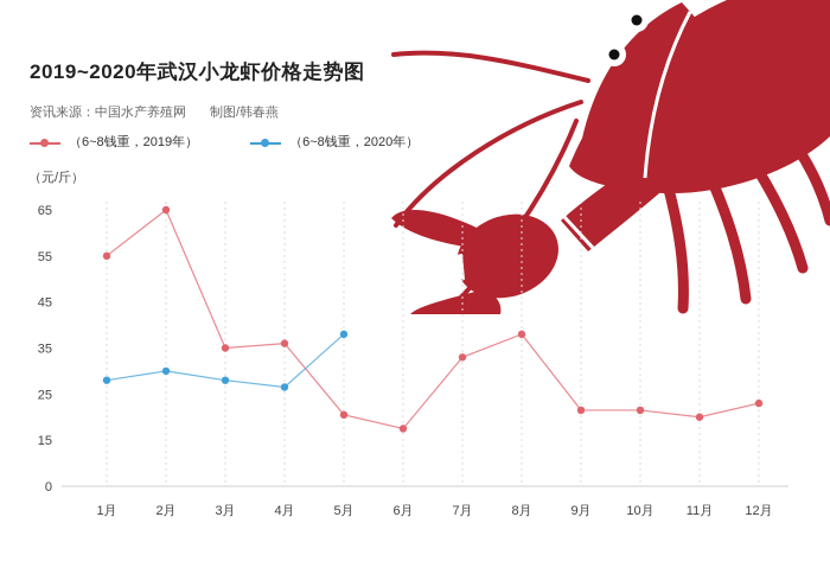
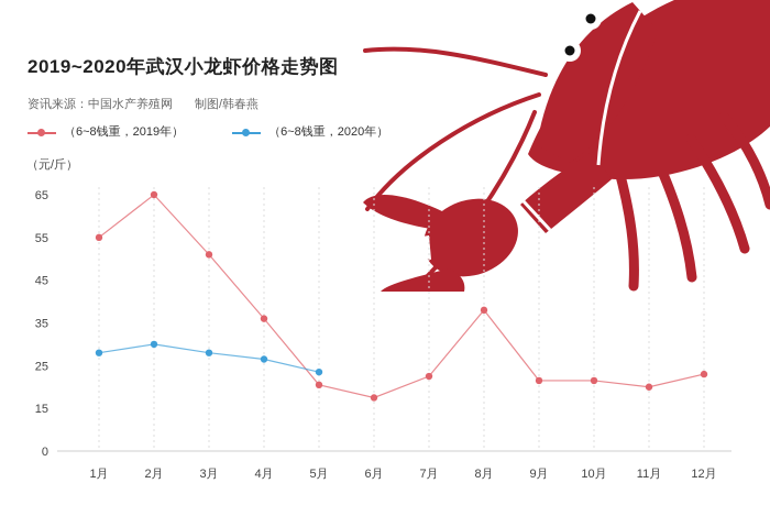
（6~8钱重，2019年）/3月: 35 -> 51
（6~8钱重，2020年）/5月: 38 -> 24
（6~8钱重，2019年）/7月: 33 -> 22
